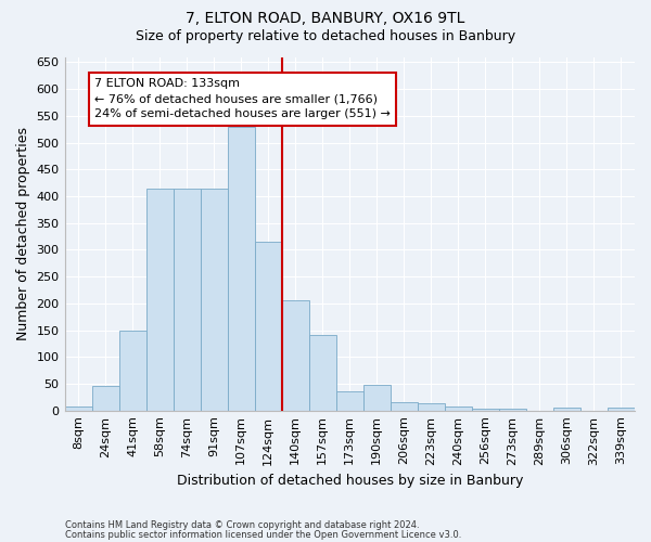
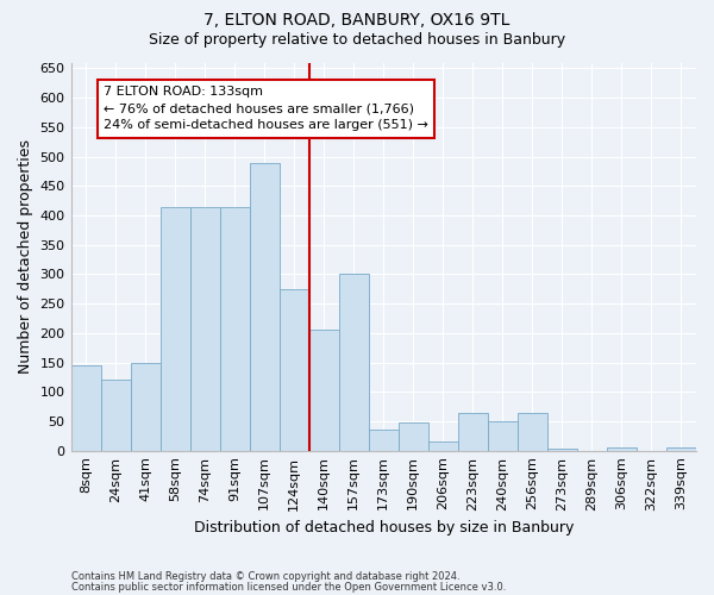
8sqm: 8 -> 145
24sqm: 45 -> 120
107sqm: 530 -> 490
124sqm: 315 -> 275
157sqm: 142 -> 300
223sqm: 13 -> 65
240sqm: 8 -> 50
256sqm: 3 -> 65
